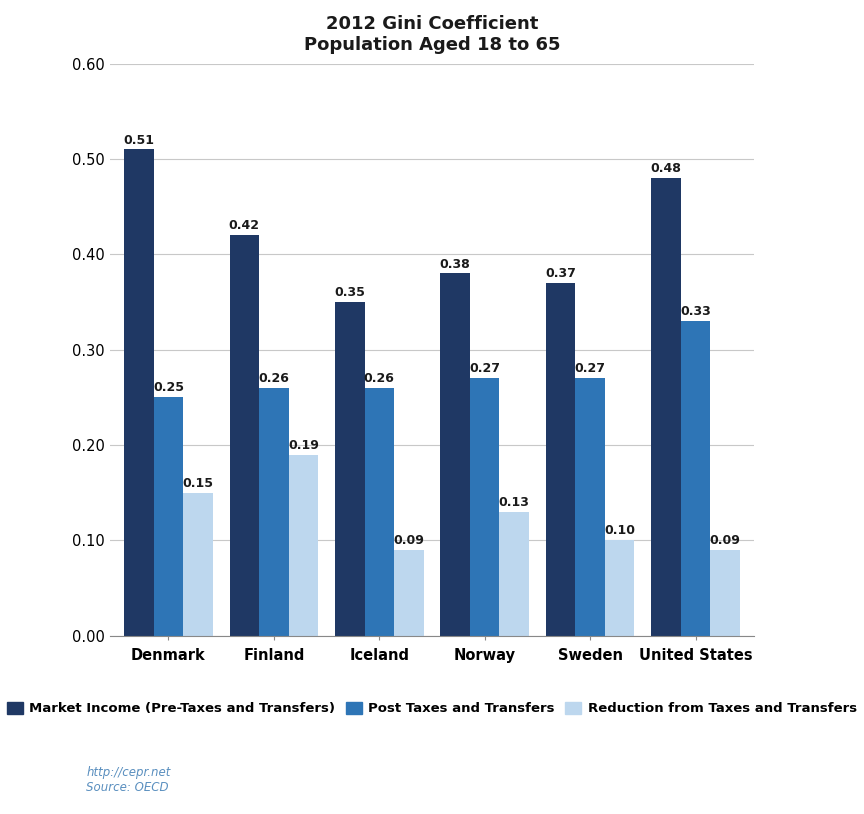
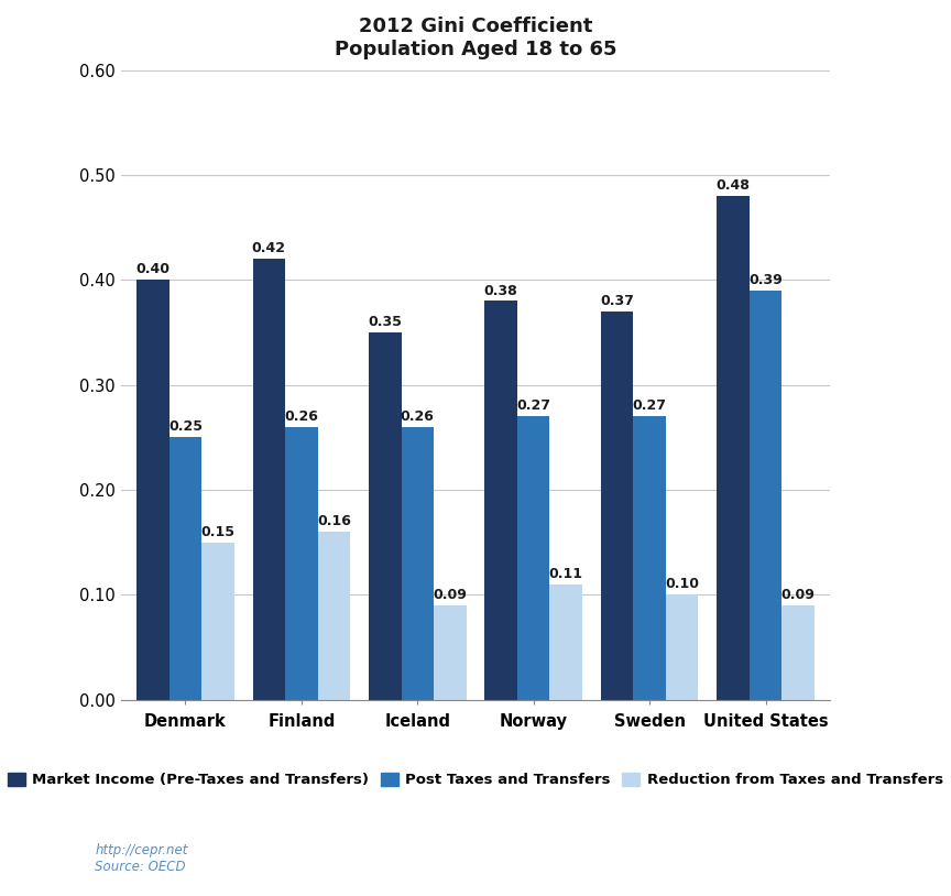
Market Income (Pre-Taxes and Transfers)/Denmark: 0.51 -> 0.40
Reduction from Taxes and Transfers/Finland: 0.19 -> 0.16
Reduction from Taxes and Transfers/Norway: 0.13 -> 0.11
Post Taxes and Transfers/United States: 0.33 -> 0.39
